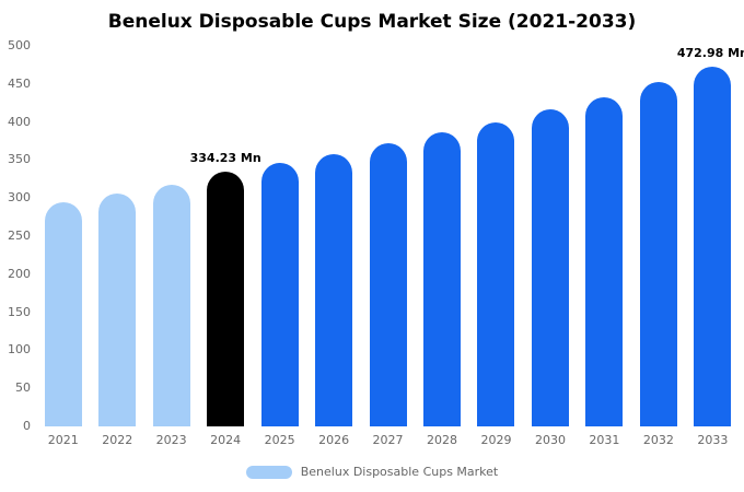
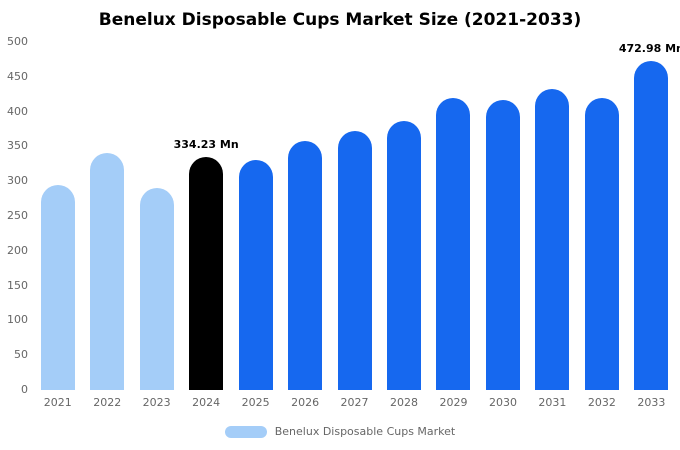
2022: 310 -> 340
2023: 320 -> 290
2025: 350 -> 330
2029: 400 -> 420
2032: 450 -> 420
